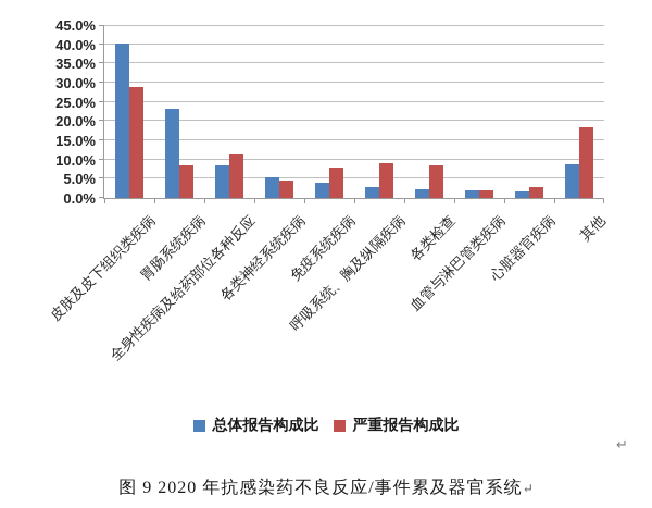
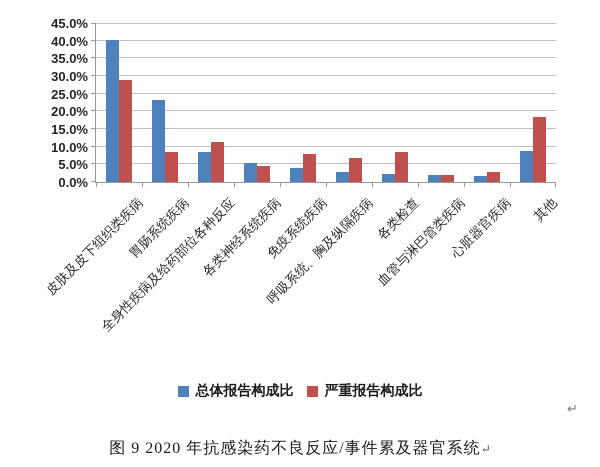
严重报告构成比/呼吸系统、胸及纵隔疾病: 9% -> 7%
